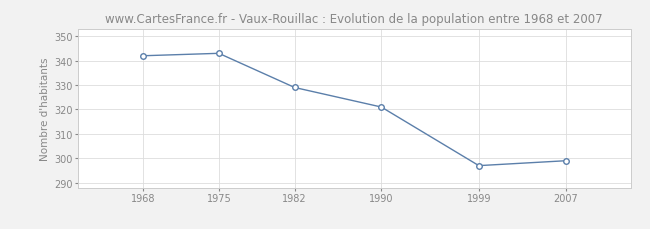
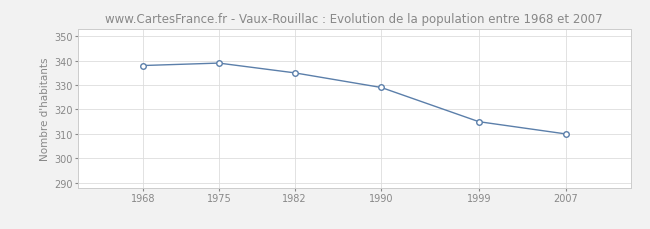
1968: 342 -> 338
1975: 343 -> 339
1982: 329 -> 335
1990: 321 -> 329
1999: 297 -> 315
2007: 299 -> 310
